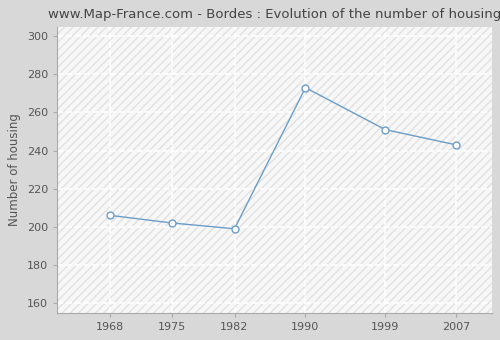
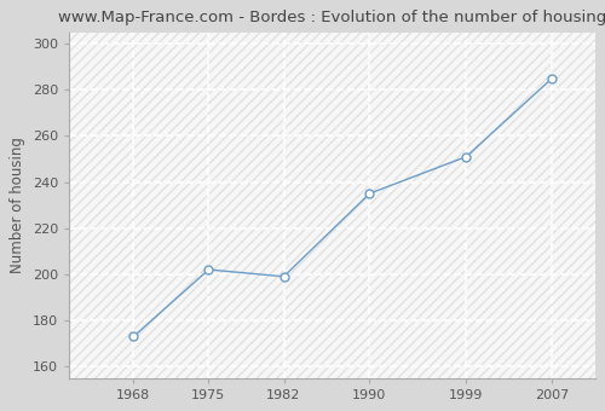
1968: 206 -> 173
1990: 273 -> 235
2007: 243 -> 285
